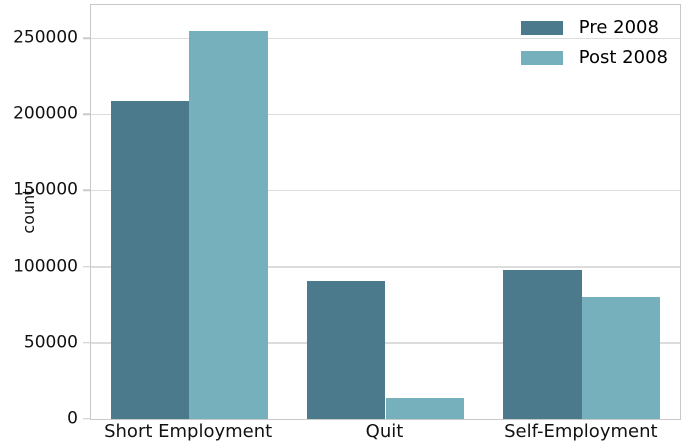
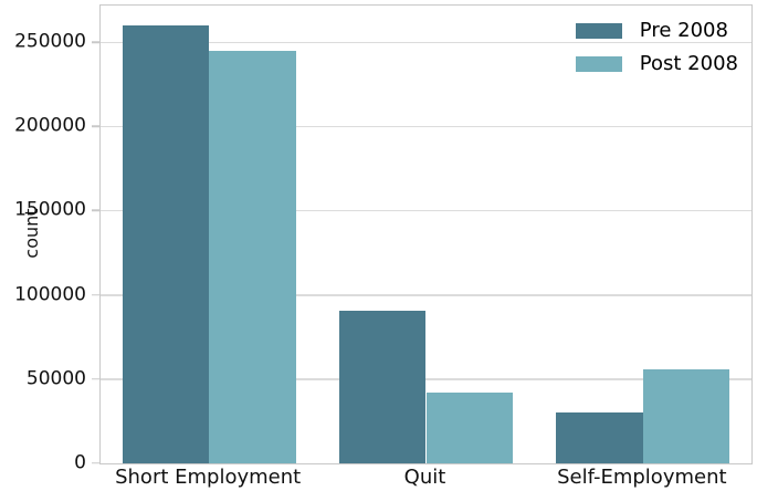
Pre 2008/Short Employment: 209000 -> 260000
Post 2008/Short Employment: 255000 -> 245000
Post 2008/Quit: 14000 -> 42000
Pre 2008/Self-Employment: 98000 -> 30000
Post 2008/Self-Employment: 80000 -> 56000
